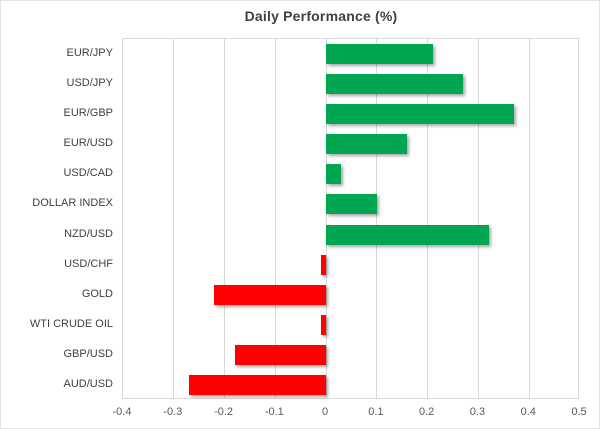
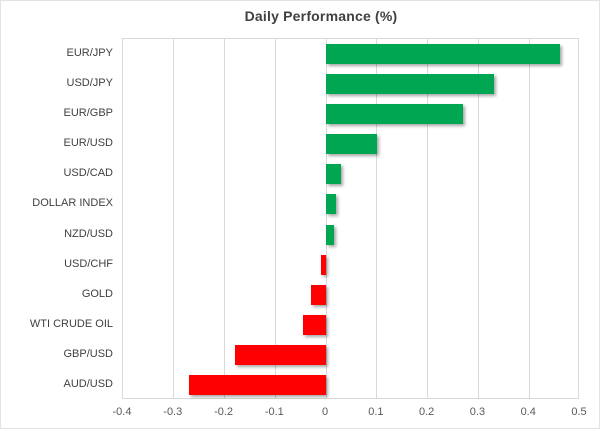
EUR/JPY: 0.21 -> 0.46
USD/JPY: 0.27 -> 0.33
EUR/GBP: 0.37 -> 0.27
EUR/USD: 0.16 -> 0.10
DOLLAR INDEX: 0.10 -> 0.02
NZD/USD: 0.32 -> 0.01
GOLD: -0.22 -> -0.03
WTI CRUDE OIL: -0.01 -> -0.04
